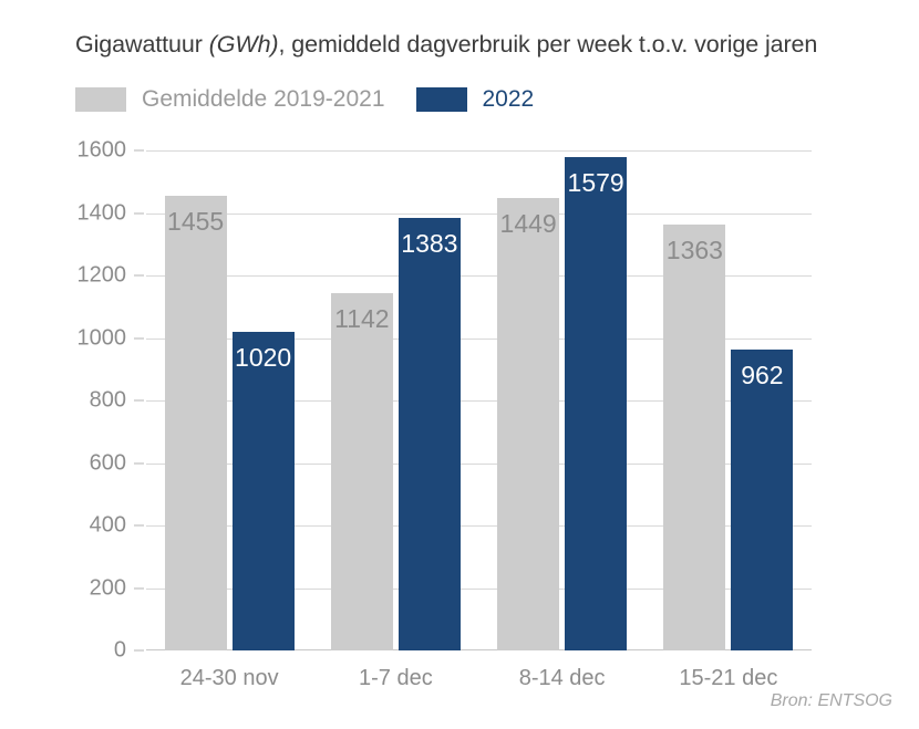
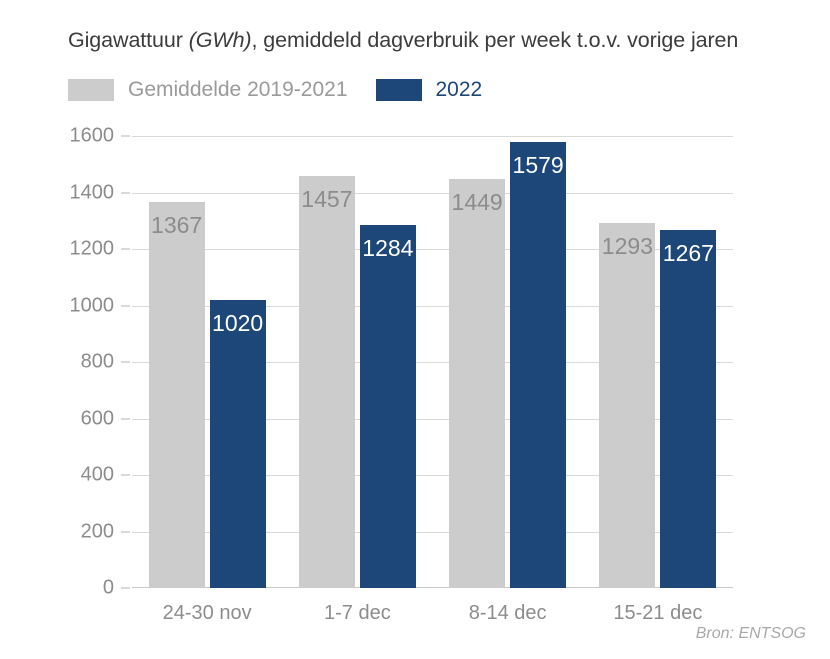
Gemiddelde 2019-2021/24-30 nov: 1455 -> 1367
Gemiddelde 2019-2021/1-7 dec: 1142 -> 1457
2022/1-7 dec: 1383 -> 1284
Gemiddelde 2019-2021/15-21 dec: 1363 -> 1293
2022/15-21 dec: 962 -> 1267
